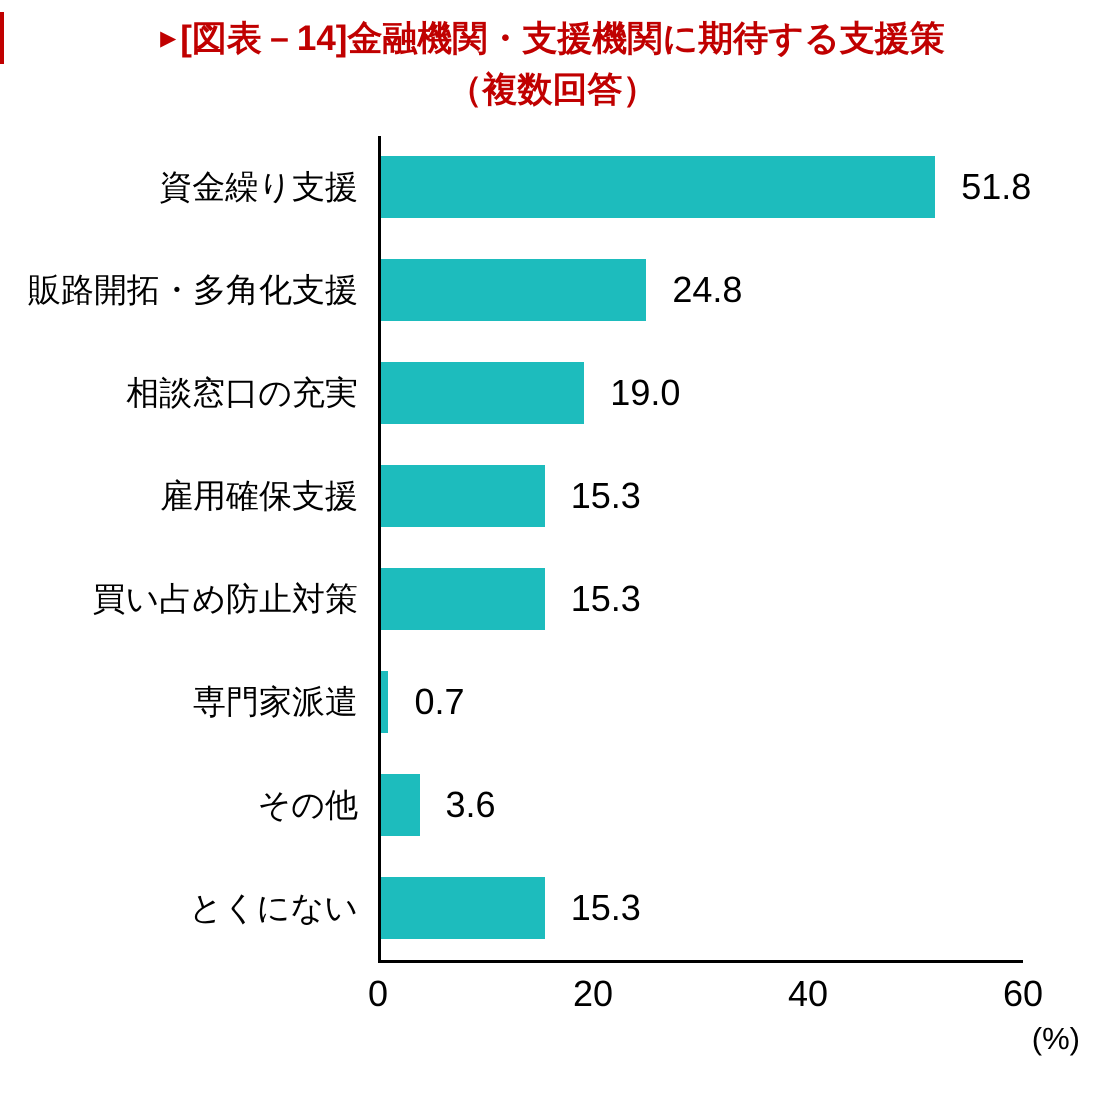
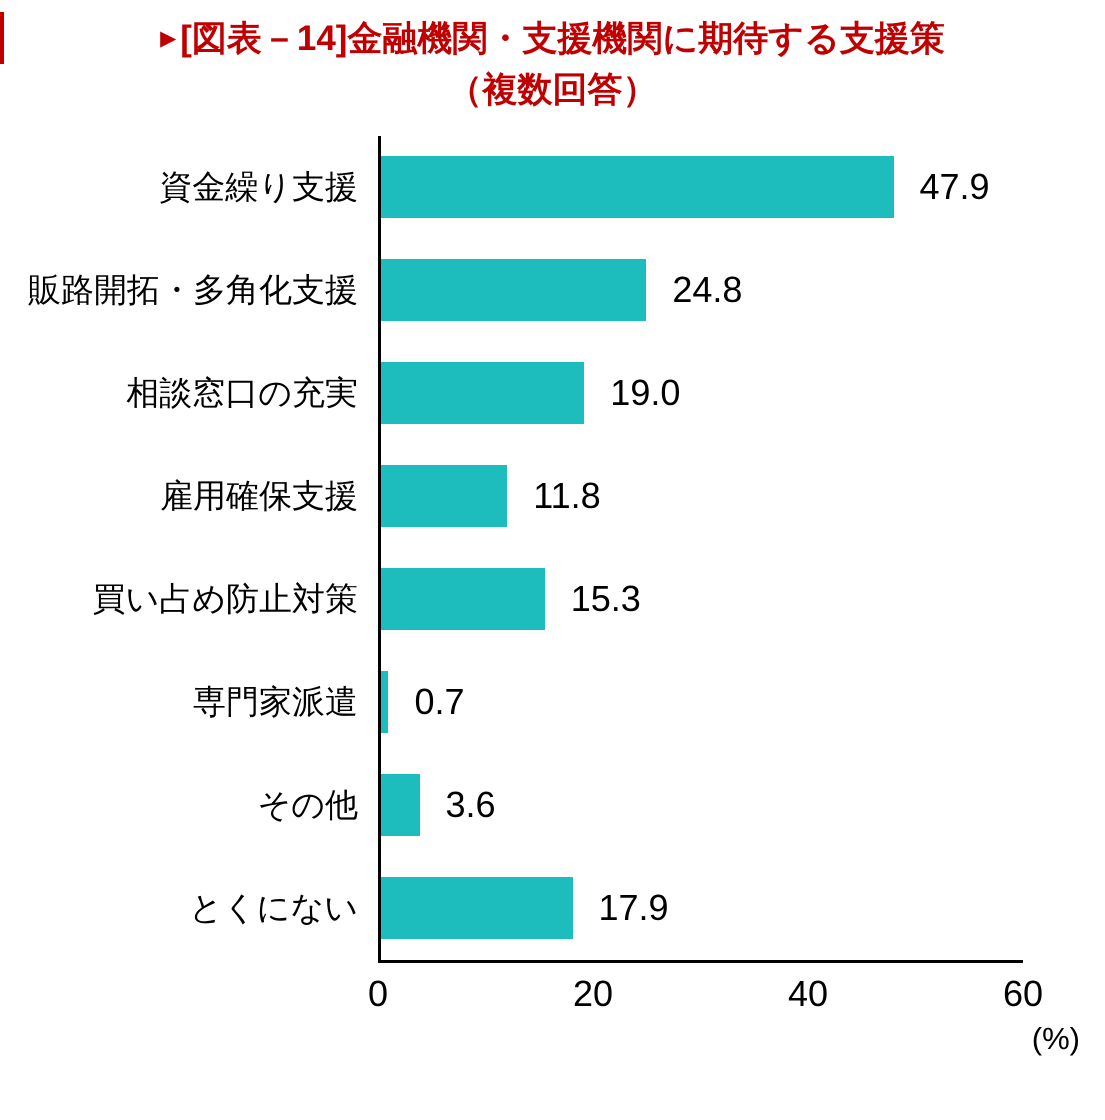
資金繰り支援: 51.8 -> 47.9
雇用確保支援: 15.3 -> 11.8
とくにない: 15.3 -> 17.9
